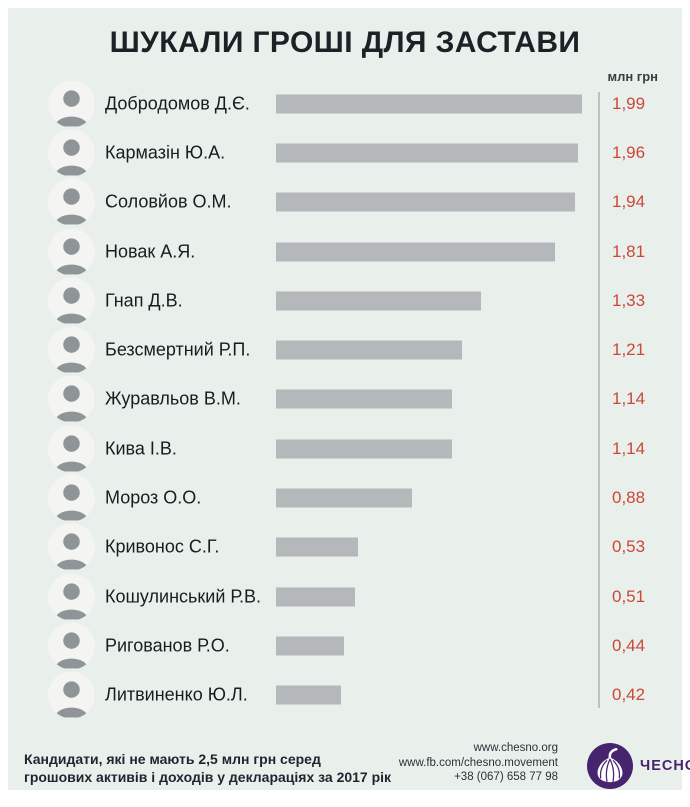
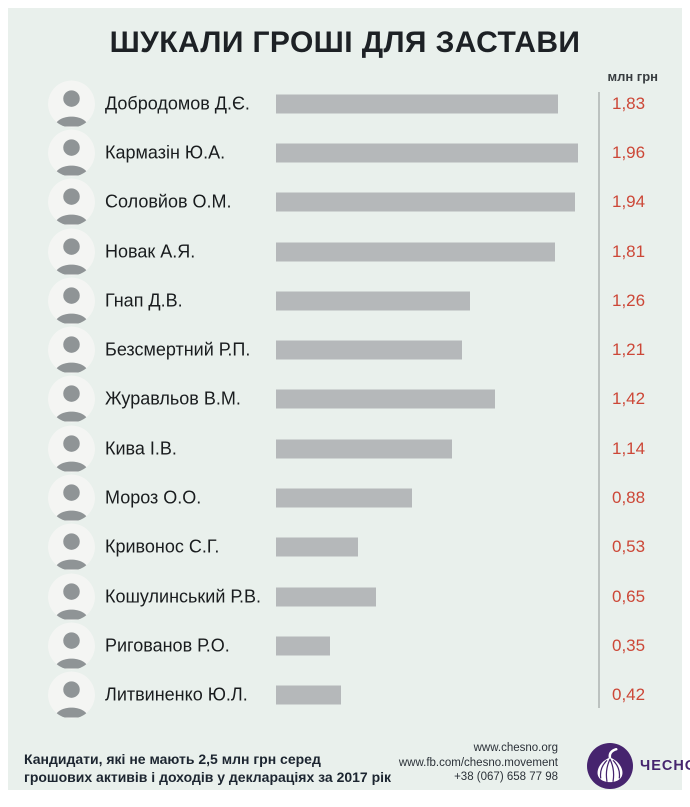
Добродомов Д.Є.: 1,99 -> 1,83
Гнап Д.В.: 1,33 -> 1,26
Журавльов В.М.: 1,14 -> 1,42
Кошулинський Р.В.: 0,51 -> 0,65
Ригованов Р.О.: 0,44 -> 0,35
